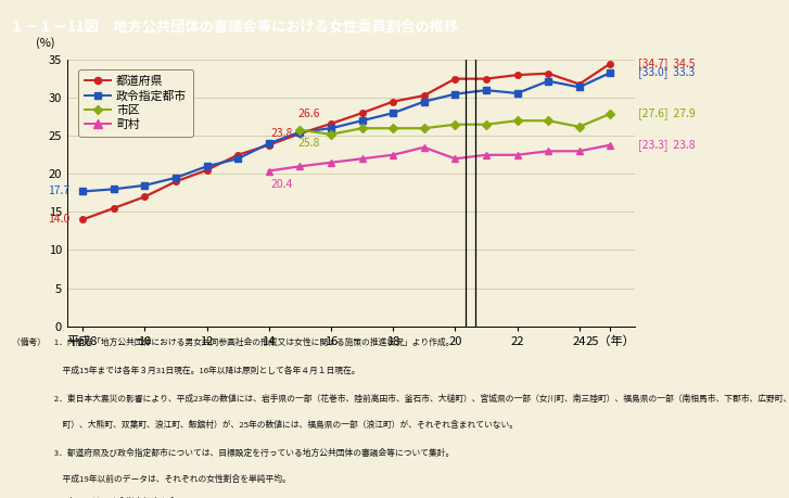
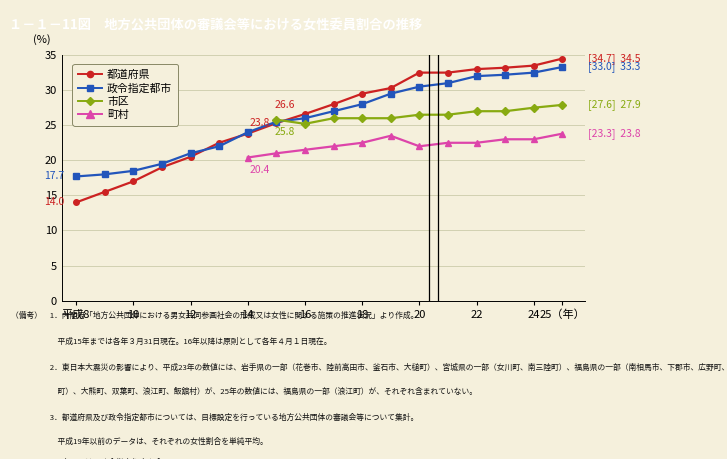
政令指定都市/22: 30.6 -> 32.0
都道府県/24: 31.8 -> 33.5
政令指定都市/24: 31.4 -> 32.5
市区/24: 26.2 -> 27.5
